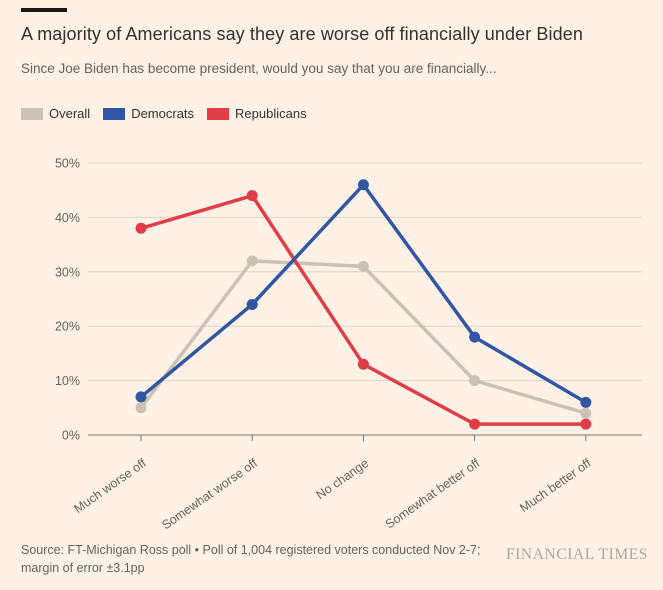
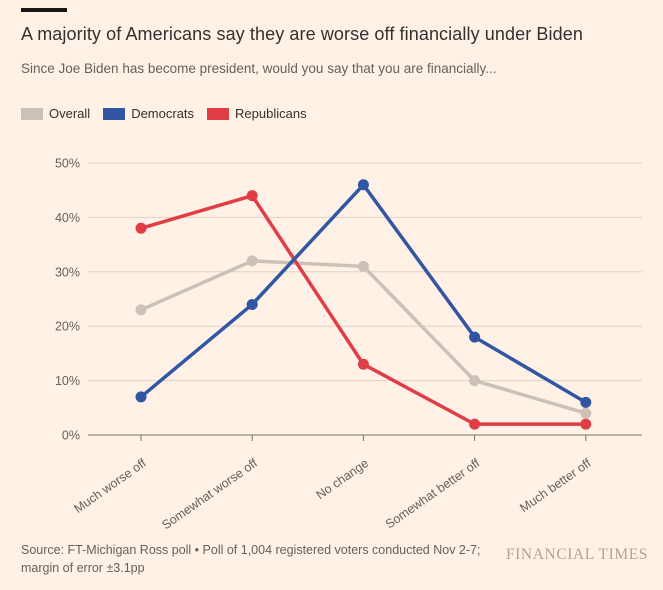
Overall/Much worse off: 5% -> 23%
